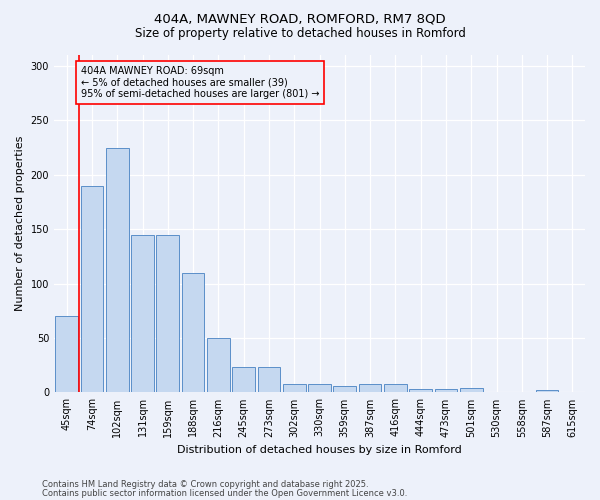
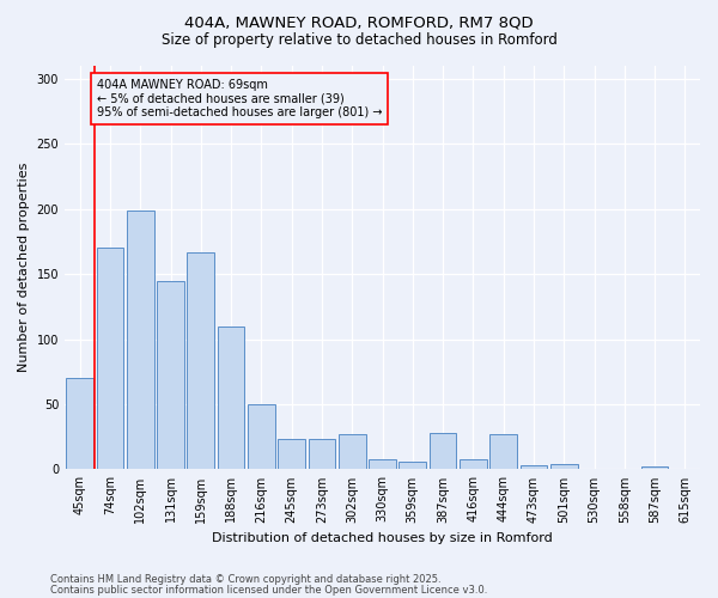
74sqm: 190 -> 170
102sqm: 225 -> 199
159sqm: 145 -> 167
302sqm: 8 -> 27
387sqm: 8 -> 28
444sqm: 3 -> 27
